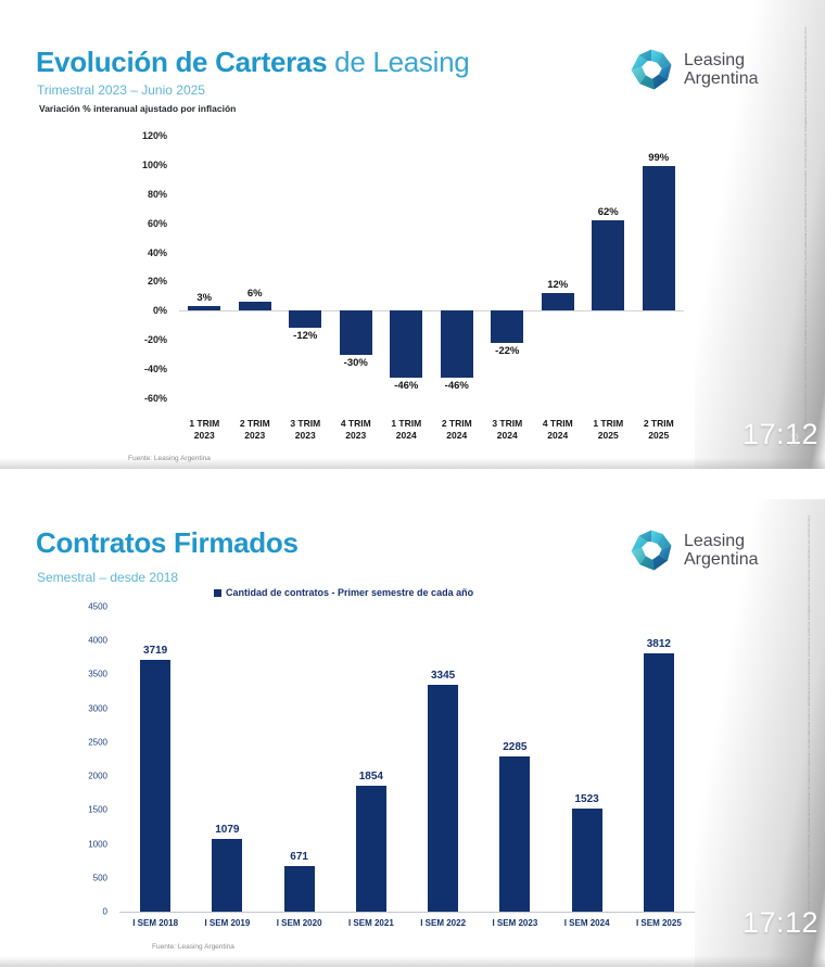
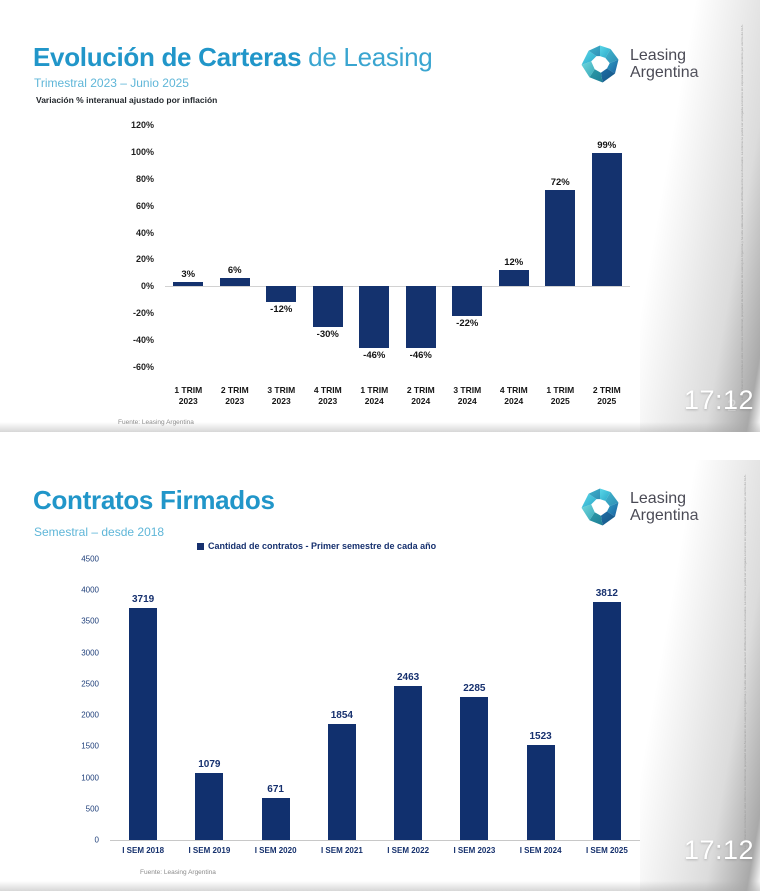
Evolución de Carteras de Leasing/1 TRIM 2025: 62% -> 72%
Contratos Firmados/I SEM 2022: 3345 -> 2463
